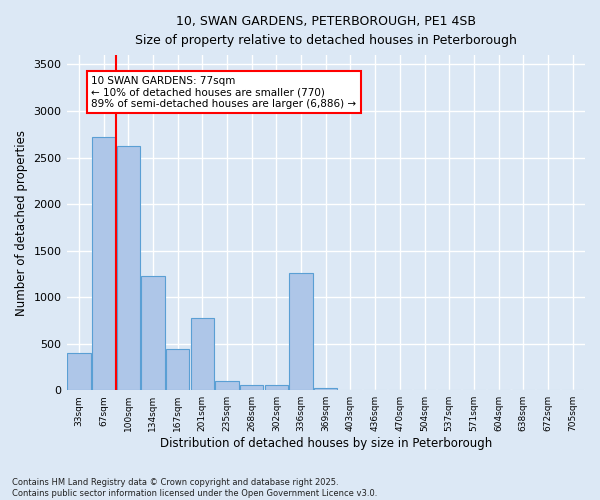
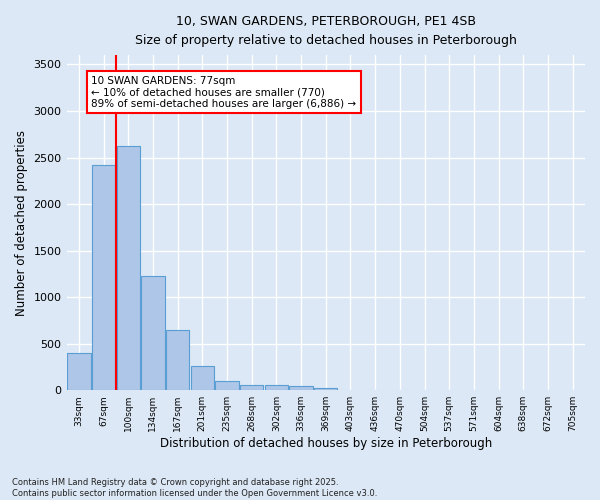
67sqm: 2720 -> 2420
167sqm: 440 -> 650
201sqm: 780 -> 260
336sqm: 1260 -> 40
